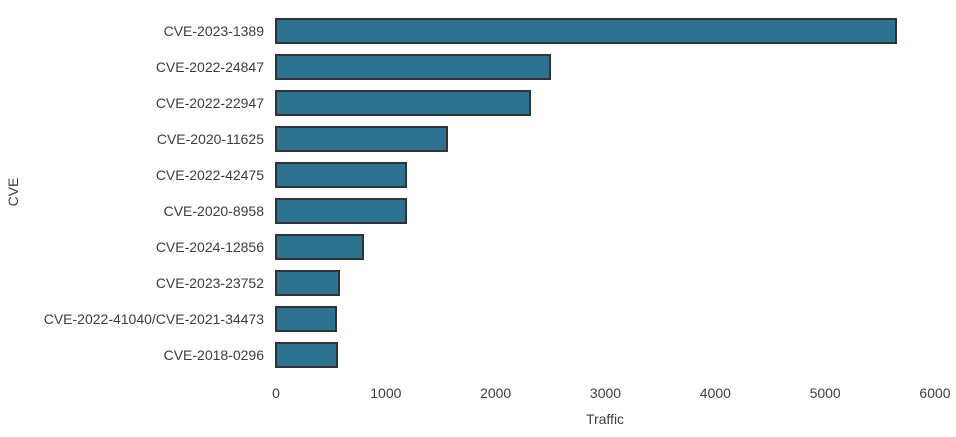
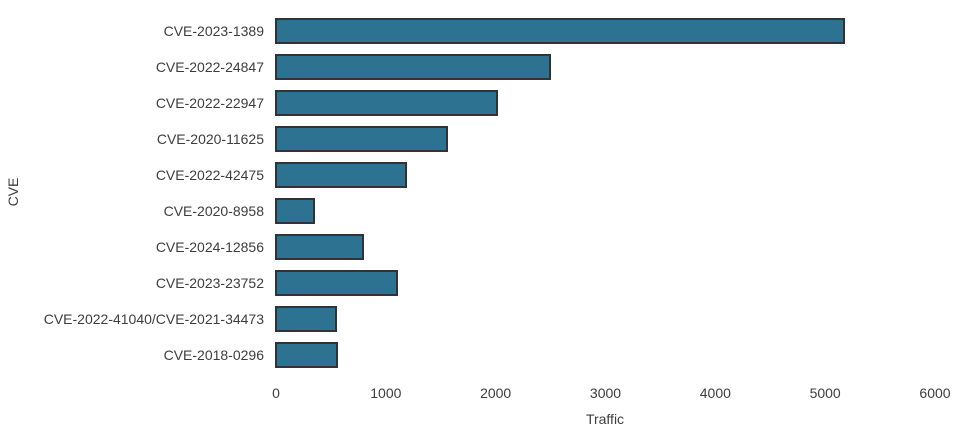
CVE-2023-1389: 5660 -> 5190
CVE-2022-22947: 2330 -> 2030
CVE-2020-8958: 1200 -> 360
CVE-2023-23752: 590 -> 1120
